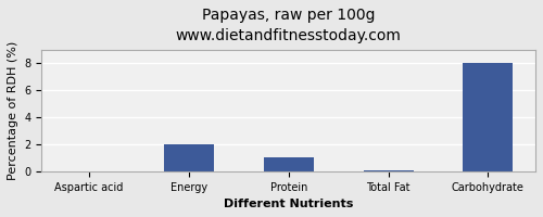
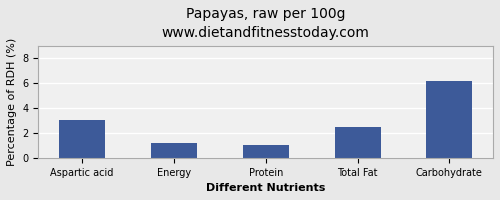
Aspartic acid: 0.0 -> 3.0
Energy: 2.0 -> 1.2
Total Fat: 0.1 -> 2.5
Carbohydrate: 8.0 -> 6.2
